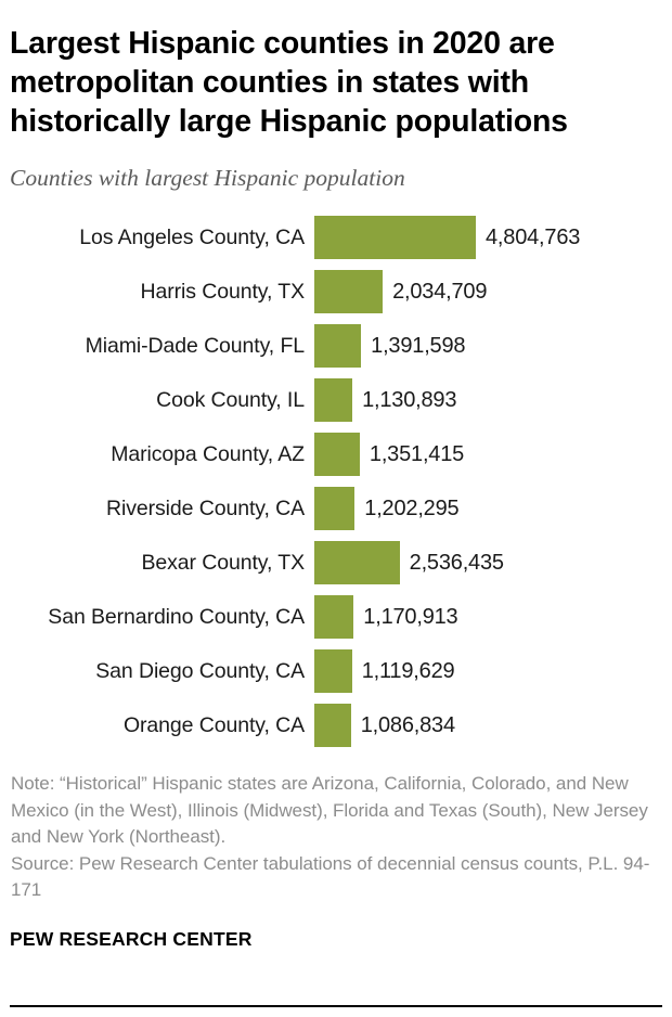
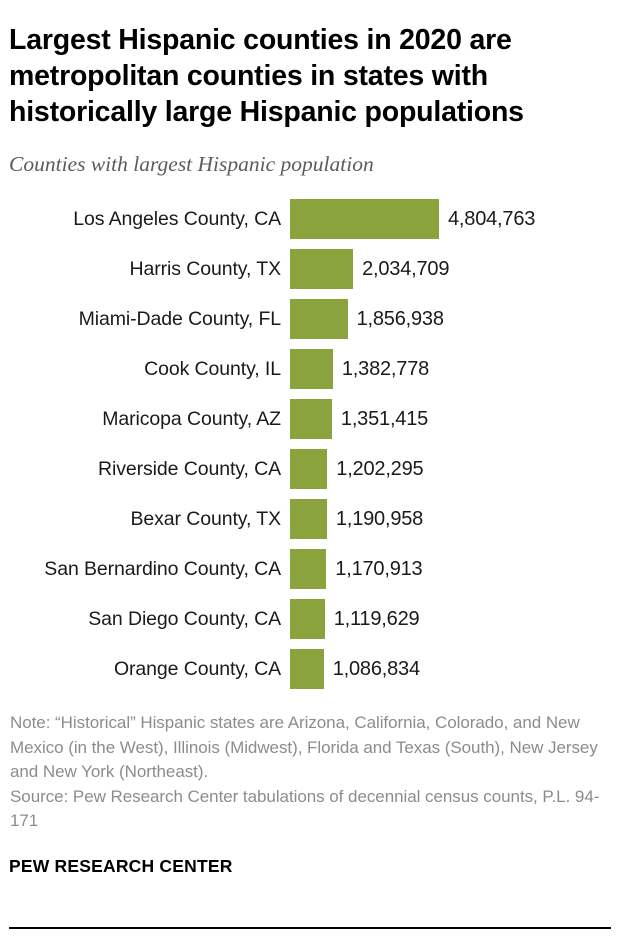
Miami-Dade County, FL: 1,391,598 -> 1,856,938
Cook County, IL: 1,130,893 -> 1,382,778
Bexar County, TX: 2,536,435 -> 1,190,958
